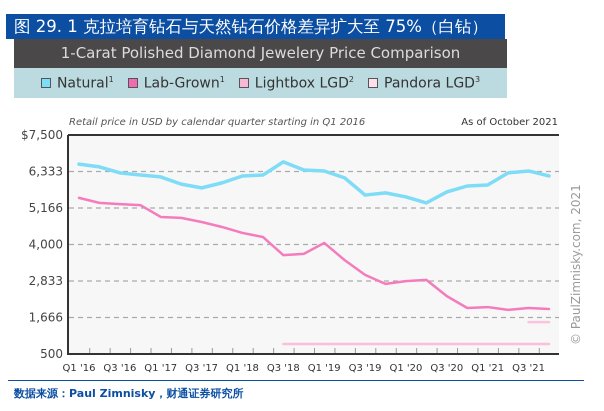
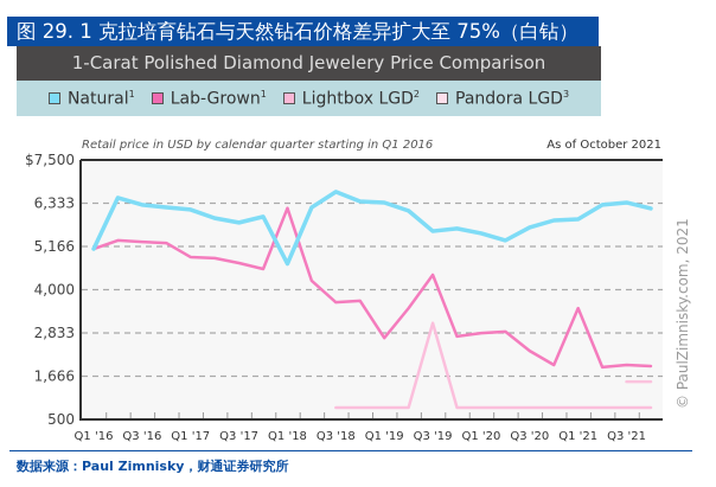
Natural/Q1 '16: $6600 -> $5100
Lab-Grown/Q1 '16: $5500 -> $5100
Natural/Q1 '18: $6200 -> $4700
Lab-Grown/Q1 '18: $4400 -> $6200
Lab-Grown/Q1 '19: $4000 -> $2700
Lab-Grown/Q3 '19: $3000 -> $4400
Pandora LGD/Q3 '19: $800 -> $3100
Lab-Grown/Q1 '21: $2000 -> $3500
